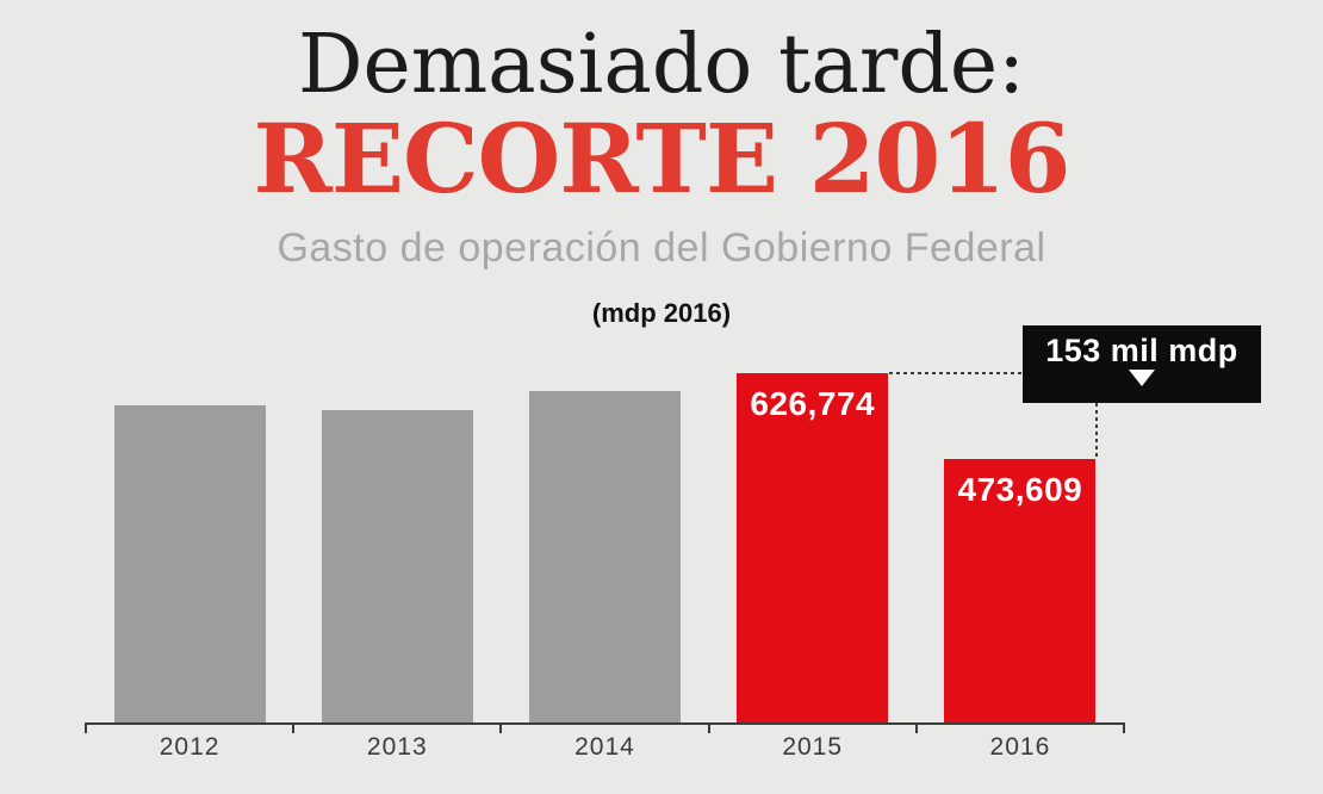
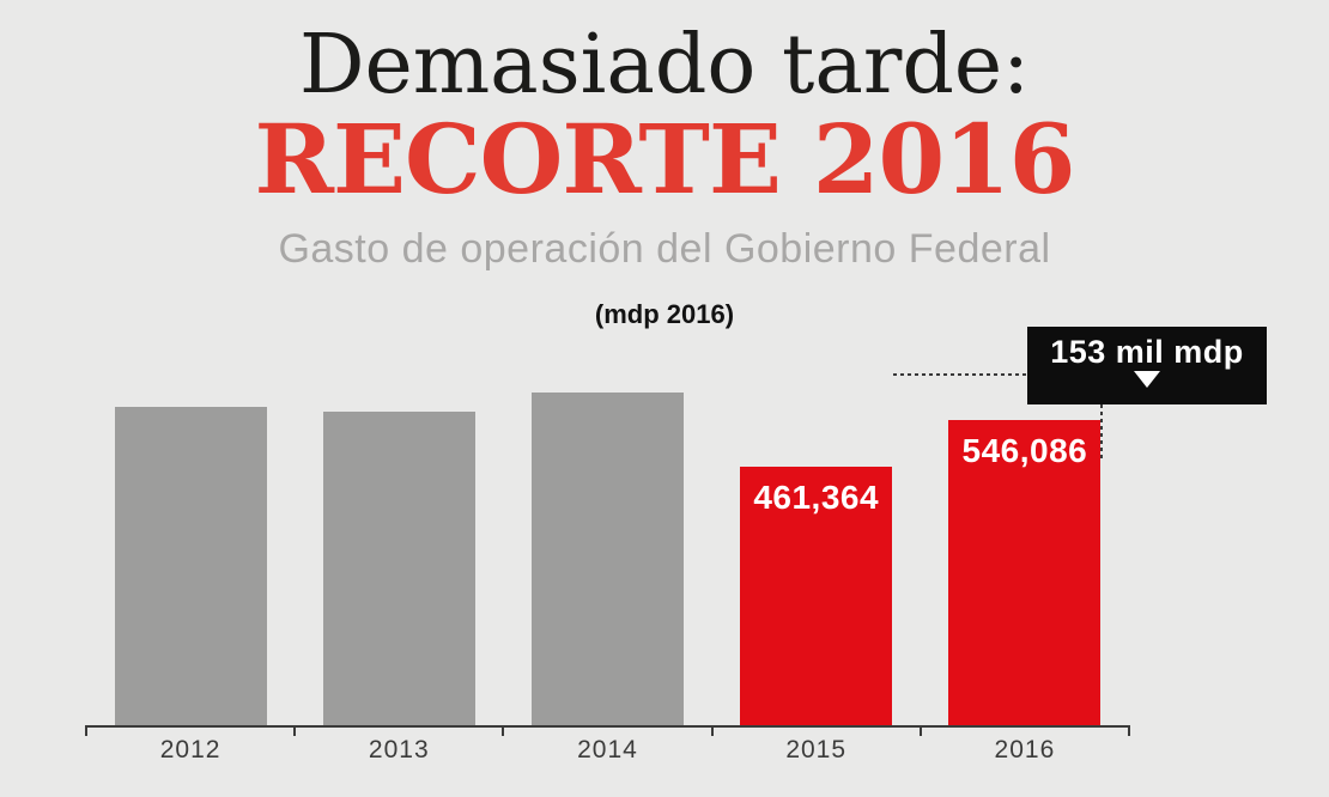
2015: 626,774 -> 461,364
2016: 473,609 -> 546,086
